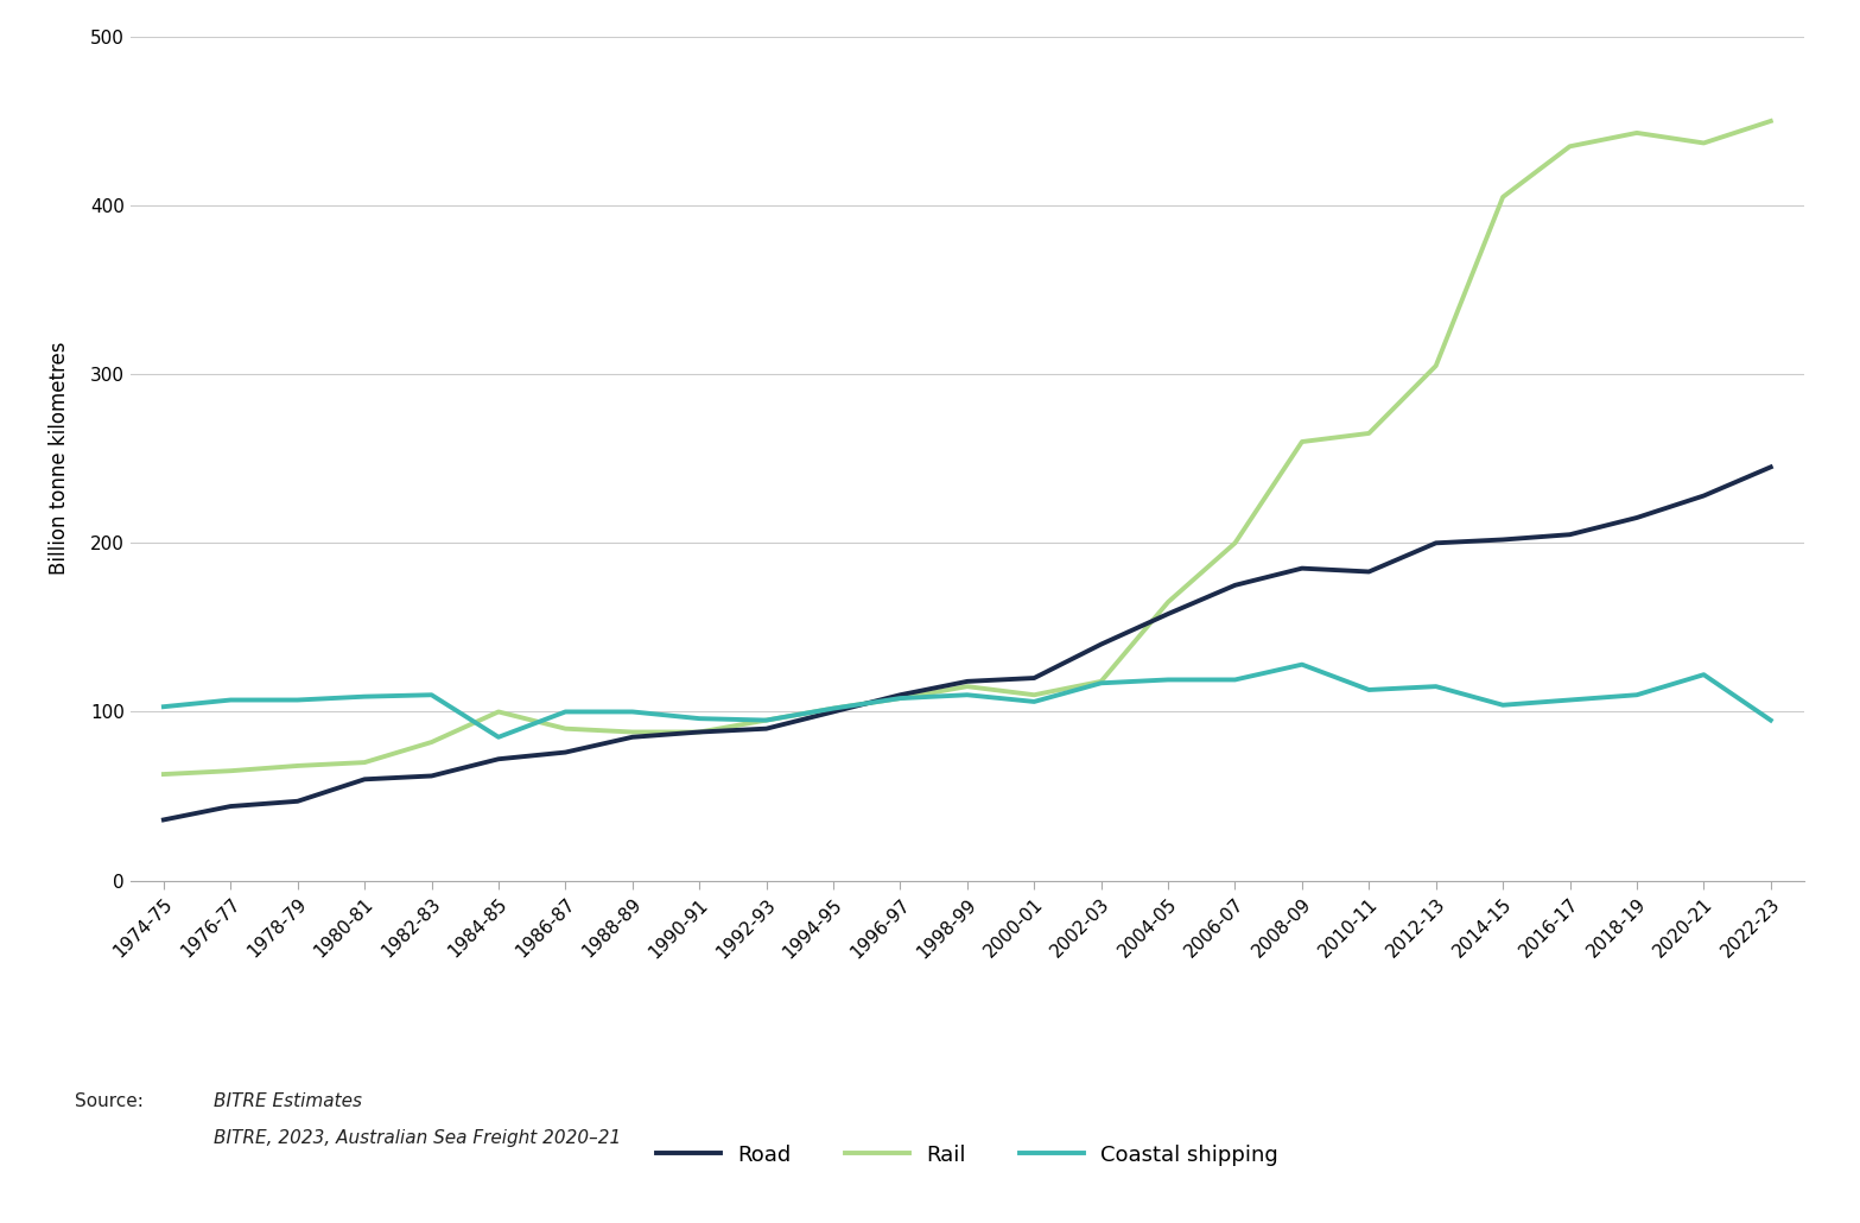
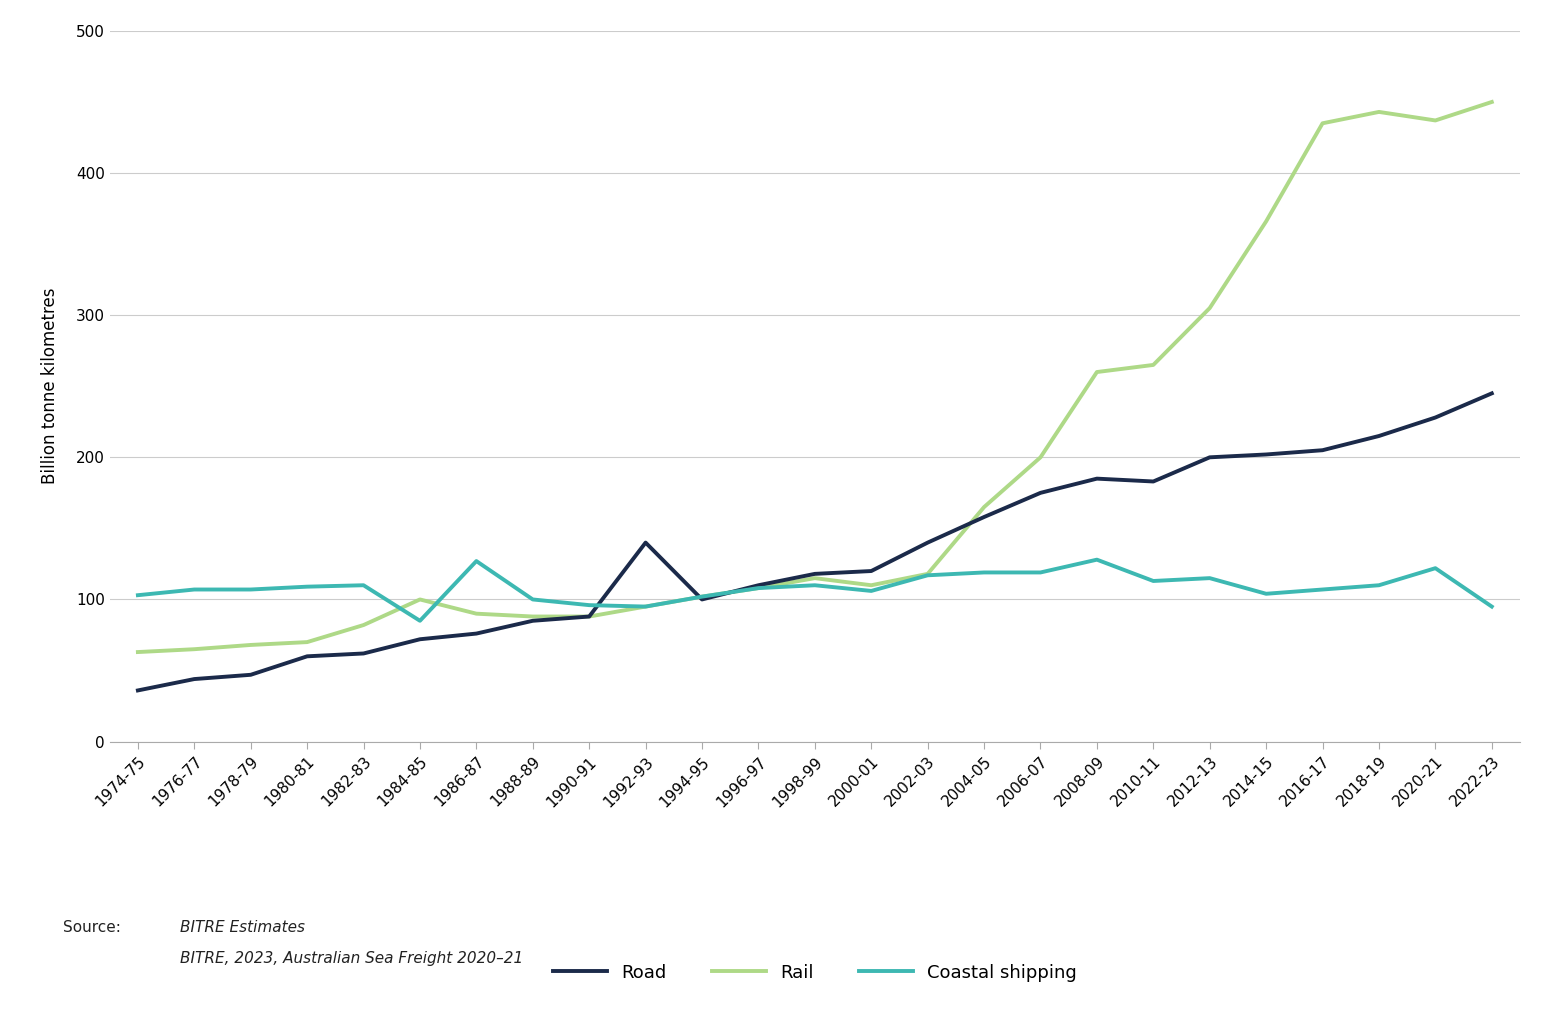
Coastal shipping/1986-87: 100 -> 127
Road/1992-93: 90 -> 140
Rail/2014-15: 405 -> 366
